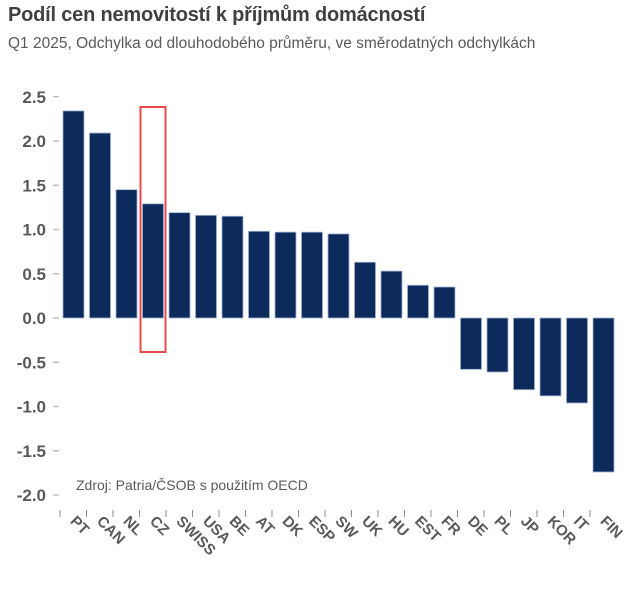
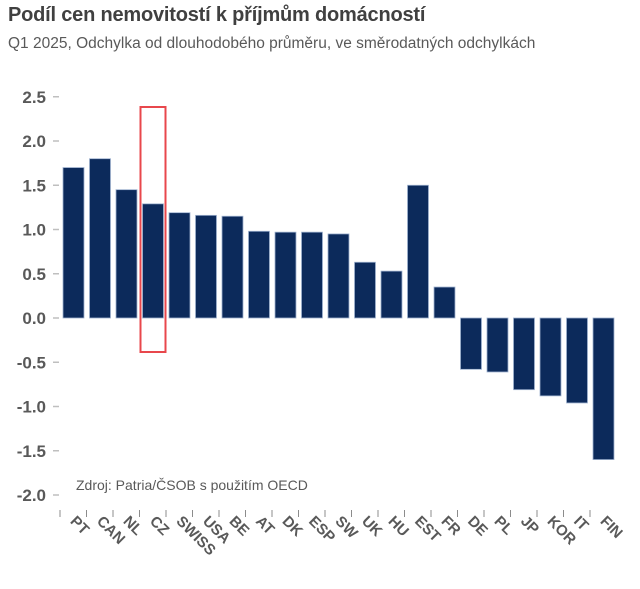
PT: 2.3 -> 1.7
CAN: 2.1 -> 1.8
EST: 0.4 -> 1.5
FIN: -1.7 -> -1.6
